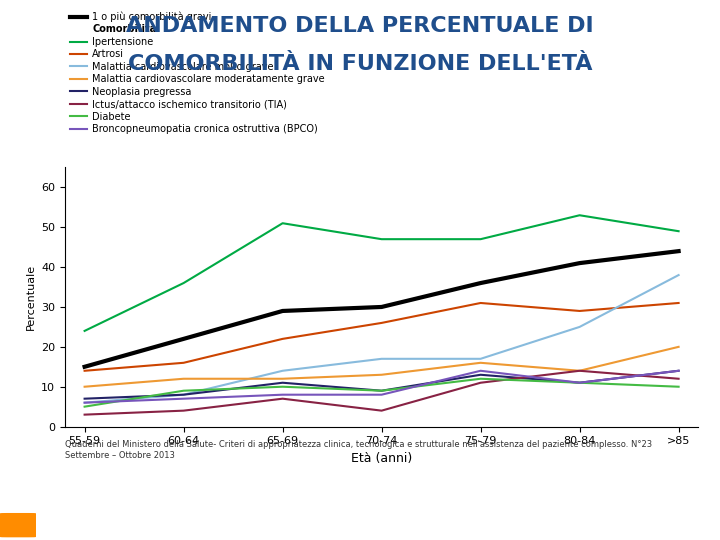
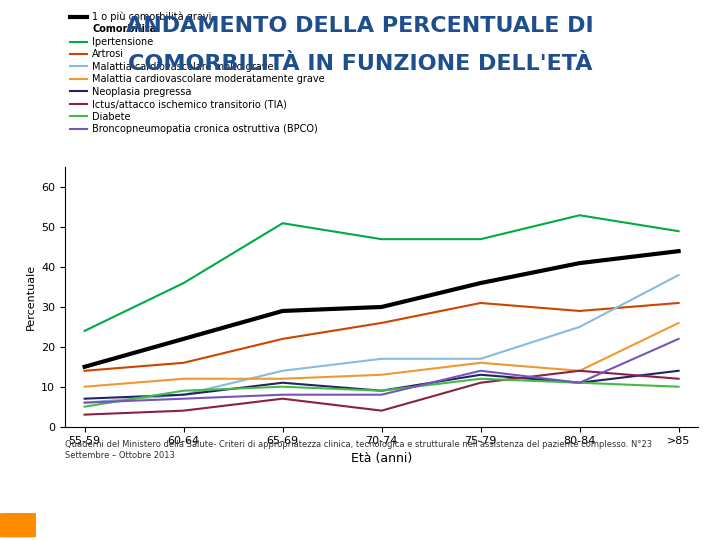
Malattia cardiovascolare moderatamente grave/>85: 20 -> 26
Broncopneumopatia cronica ostruttiva (BPCO)/>85: 14 -> 22
